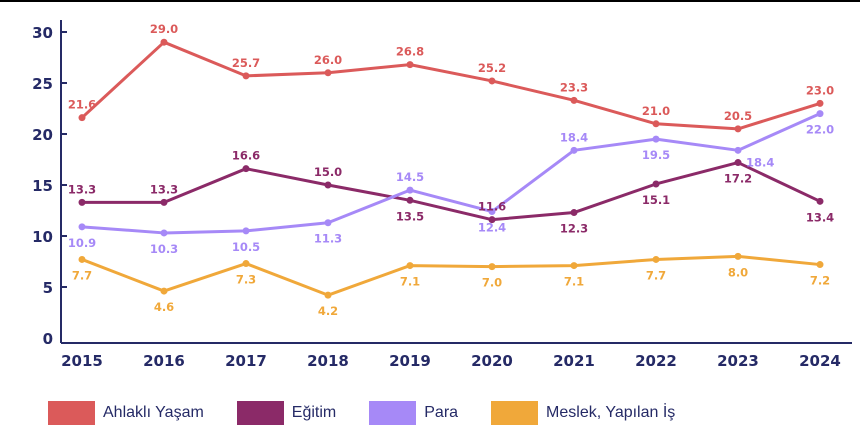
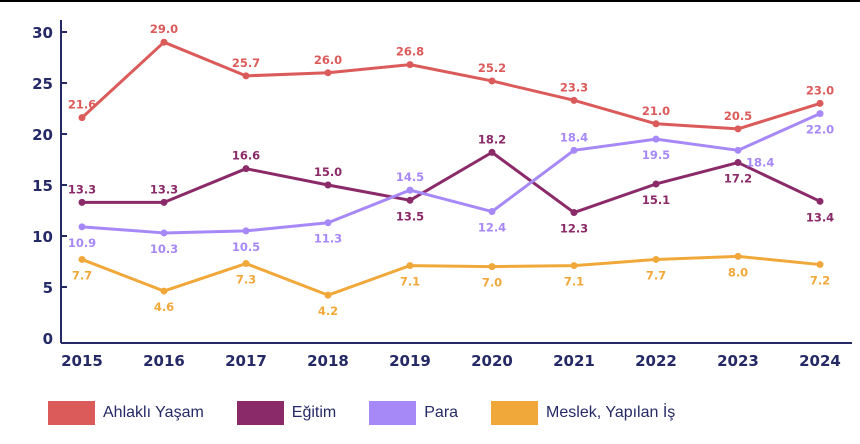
Eğitim/2020: 11.6 -> 18.2
